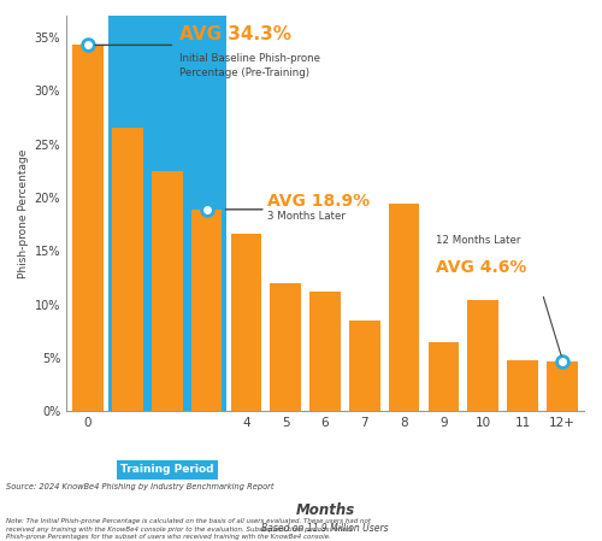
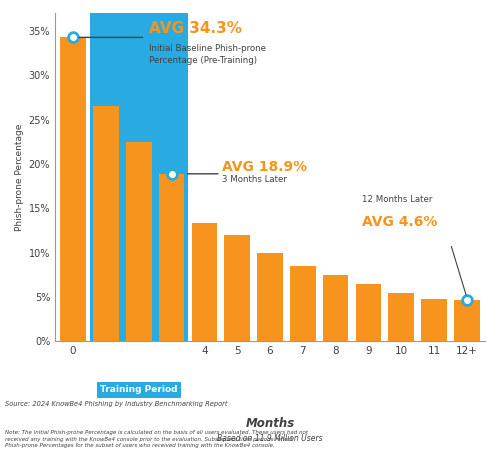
4: 16.6% -> 13.4%
6: 11.2% -> 10.0%
8: 19.4% -> 7.5%
10: 10.4% -> 5.5%
